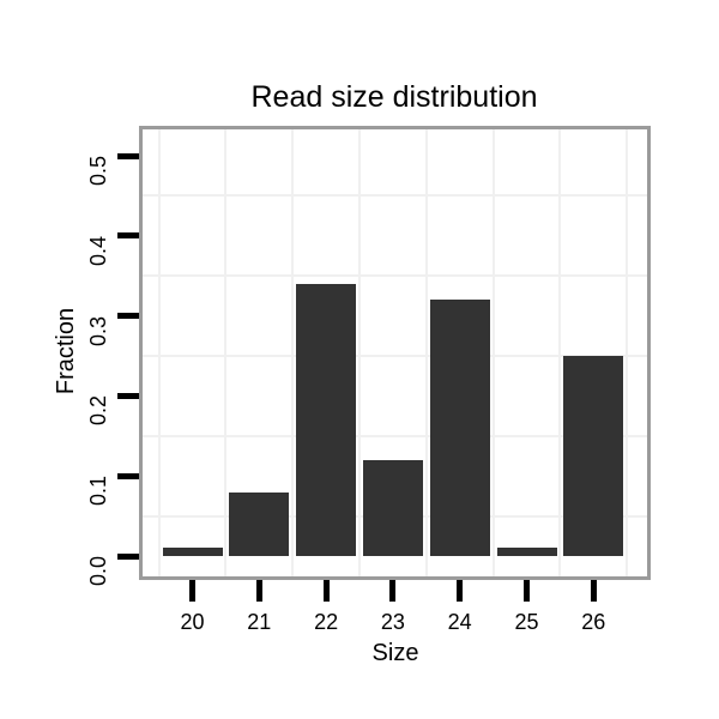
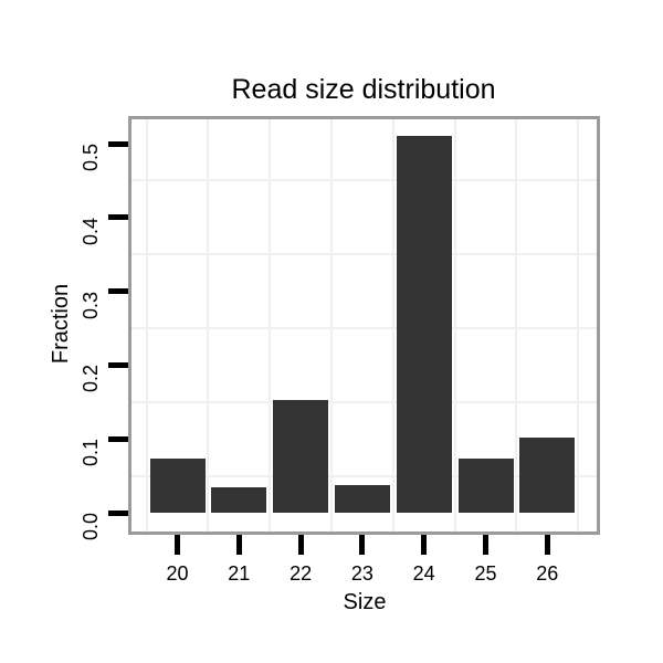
20: 0.01 -> 0.07
21: 0.08 -> 0.04
22: 0.34 -> 0.15
23: 0.12 -> 0.04
24: 0.32 -> 0.51
25: 0.01 -> 0.07
26: 0.25 -> 0.10
